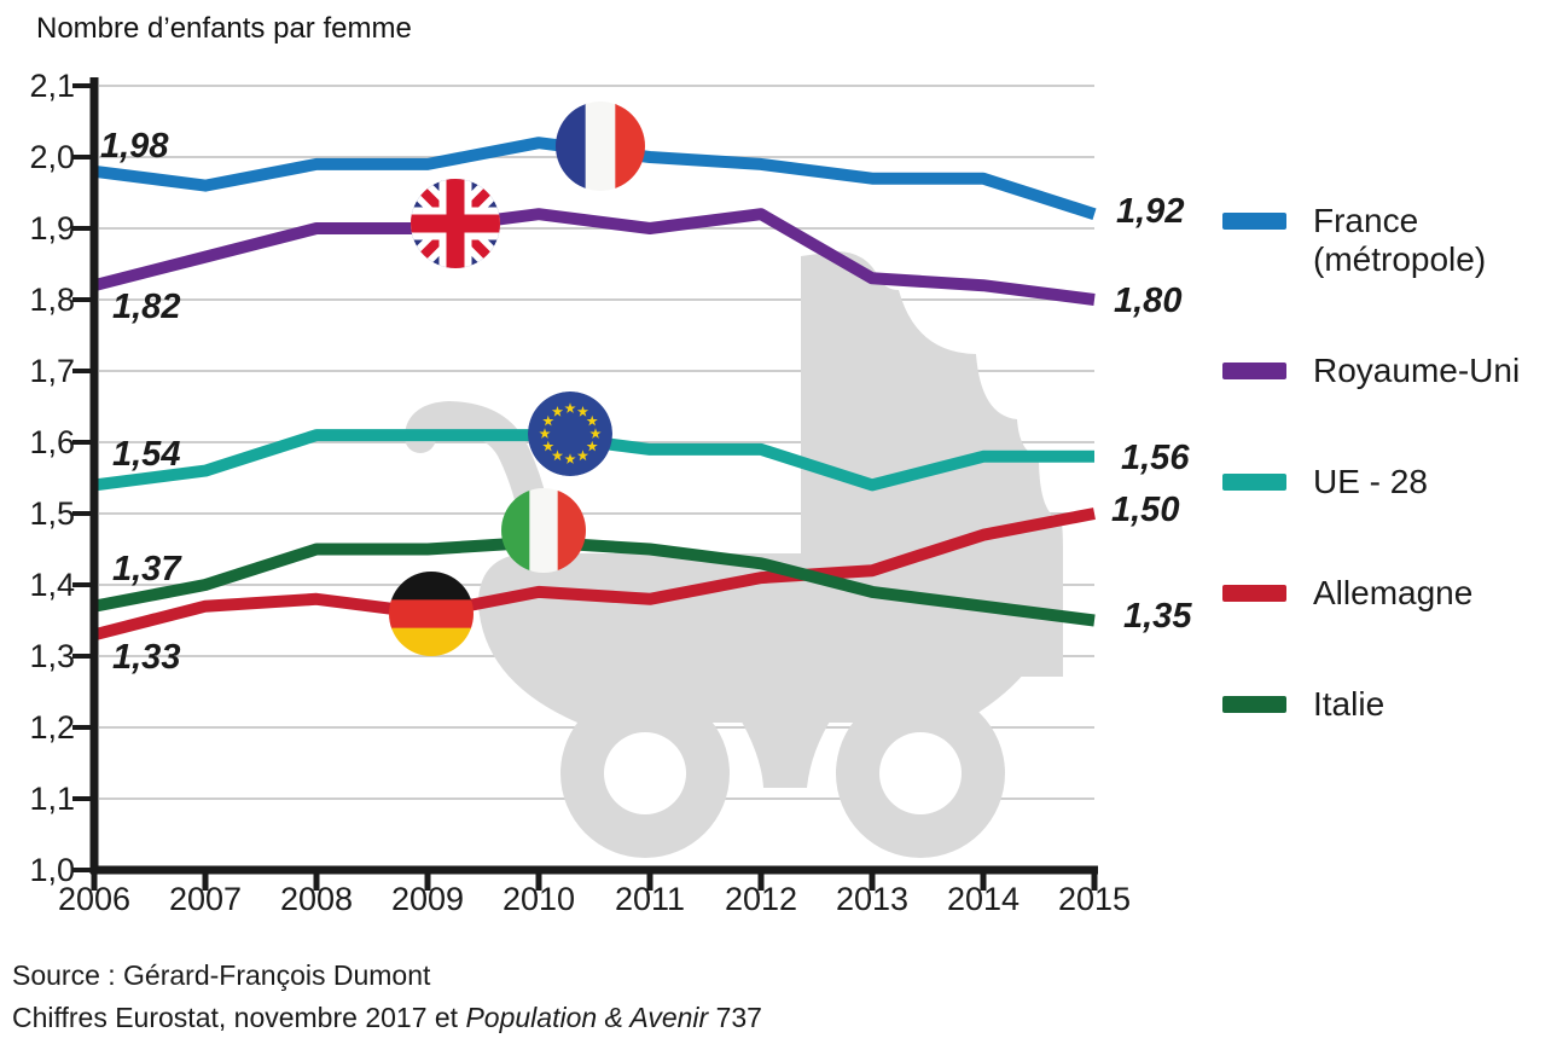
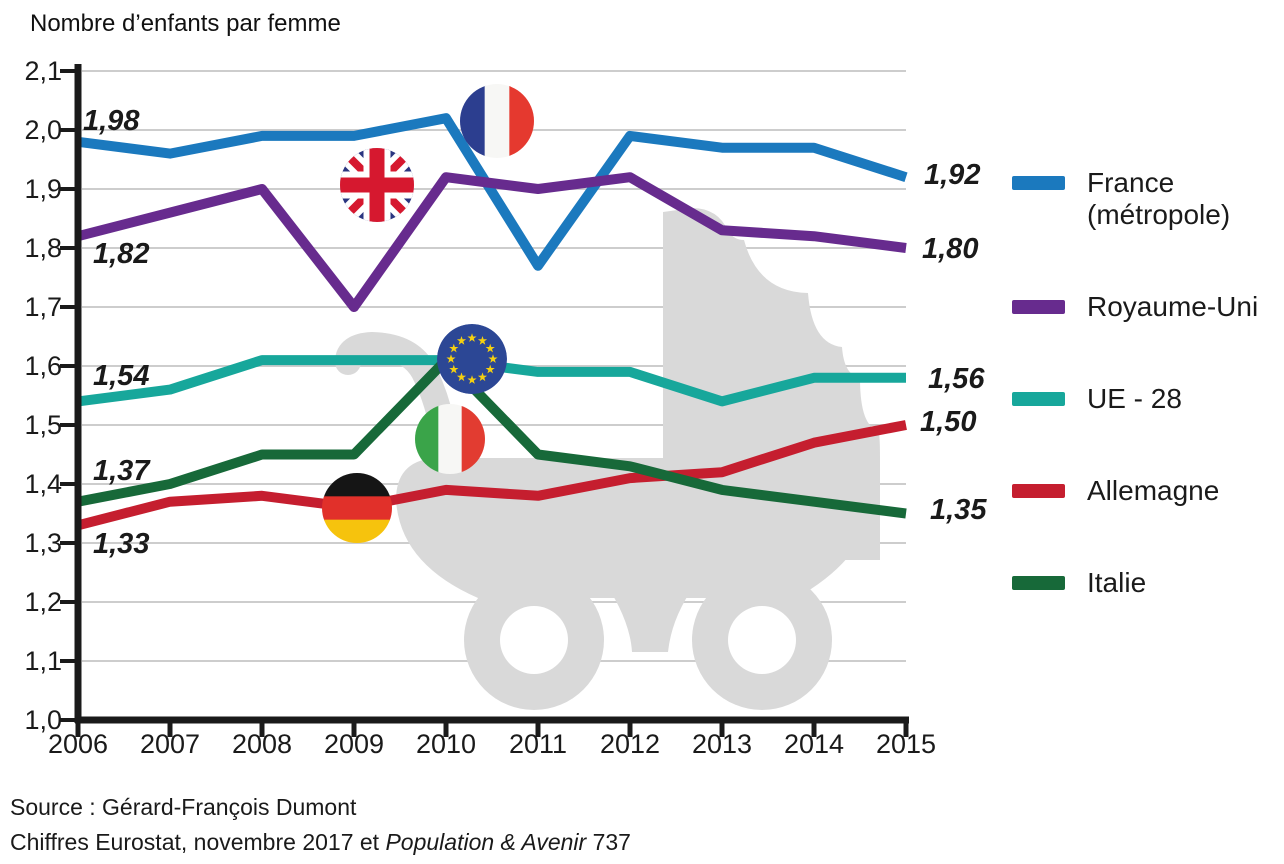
Royaume-Uni/2009: 1,90 -> 1,70
Italie/2010: 1,46 -> 1,61
France (métropole)/2011: 2,00 -> 1,77
